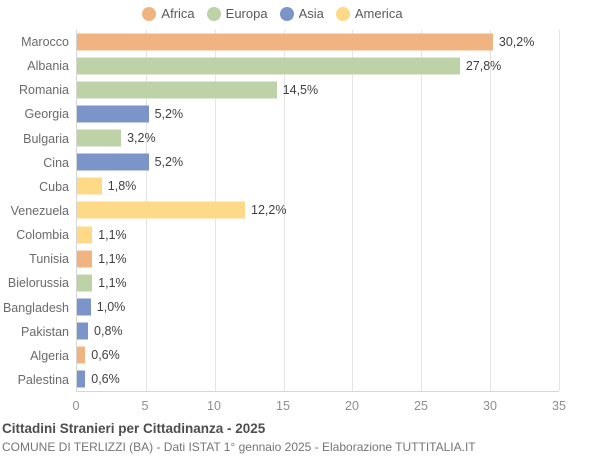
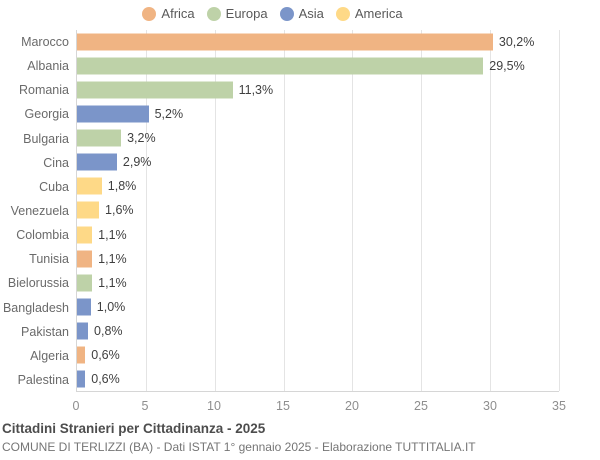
Albania: 27,8% -> 29,5%
Romania: 14,5% -> 11,3%
Cina: 5,2% -> 2,9%
Venezuela: 12,2% -> 1,6%
